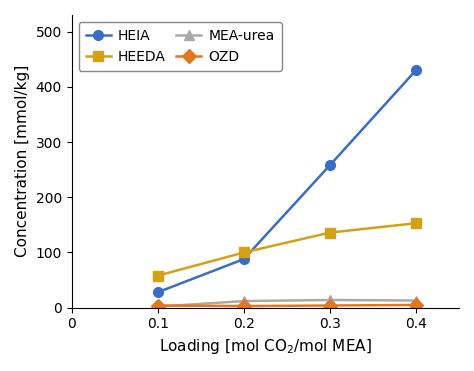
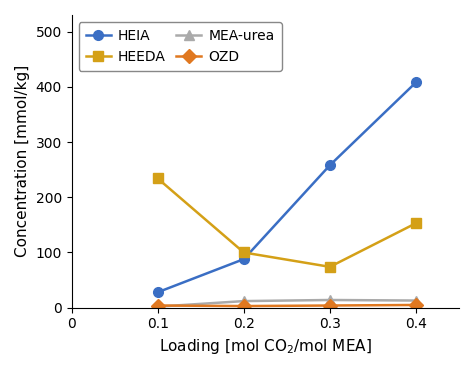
HEEDA/0.1: 58 -> 234
HEEDA/0.3: 136 -> 74
HEIA/0.4: 430 -> 408
